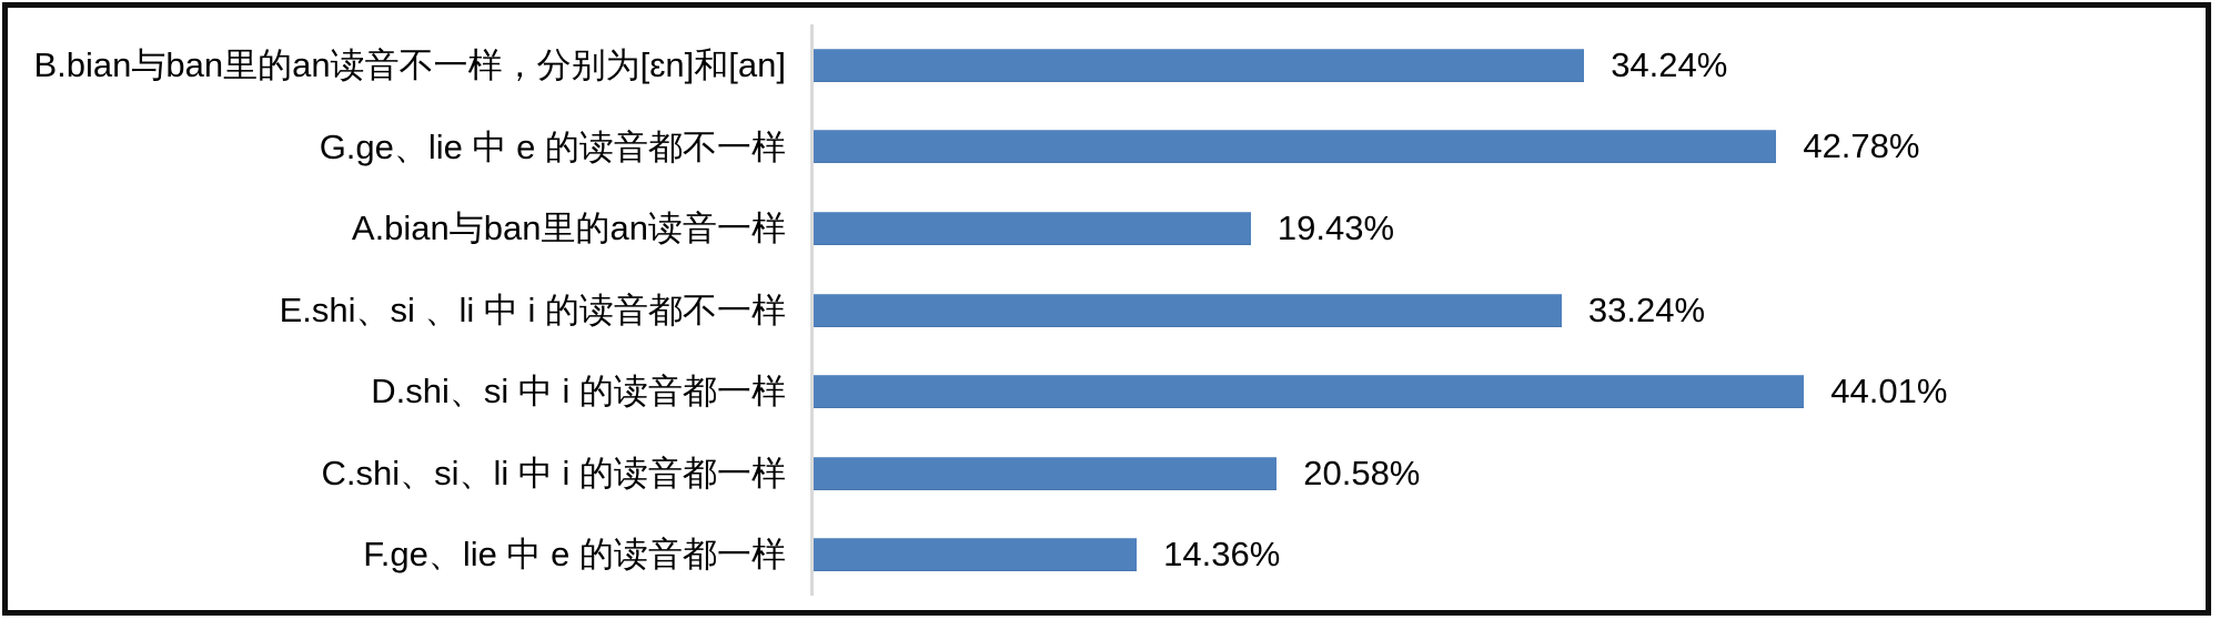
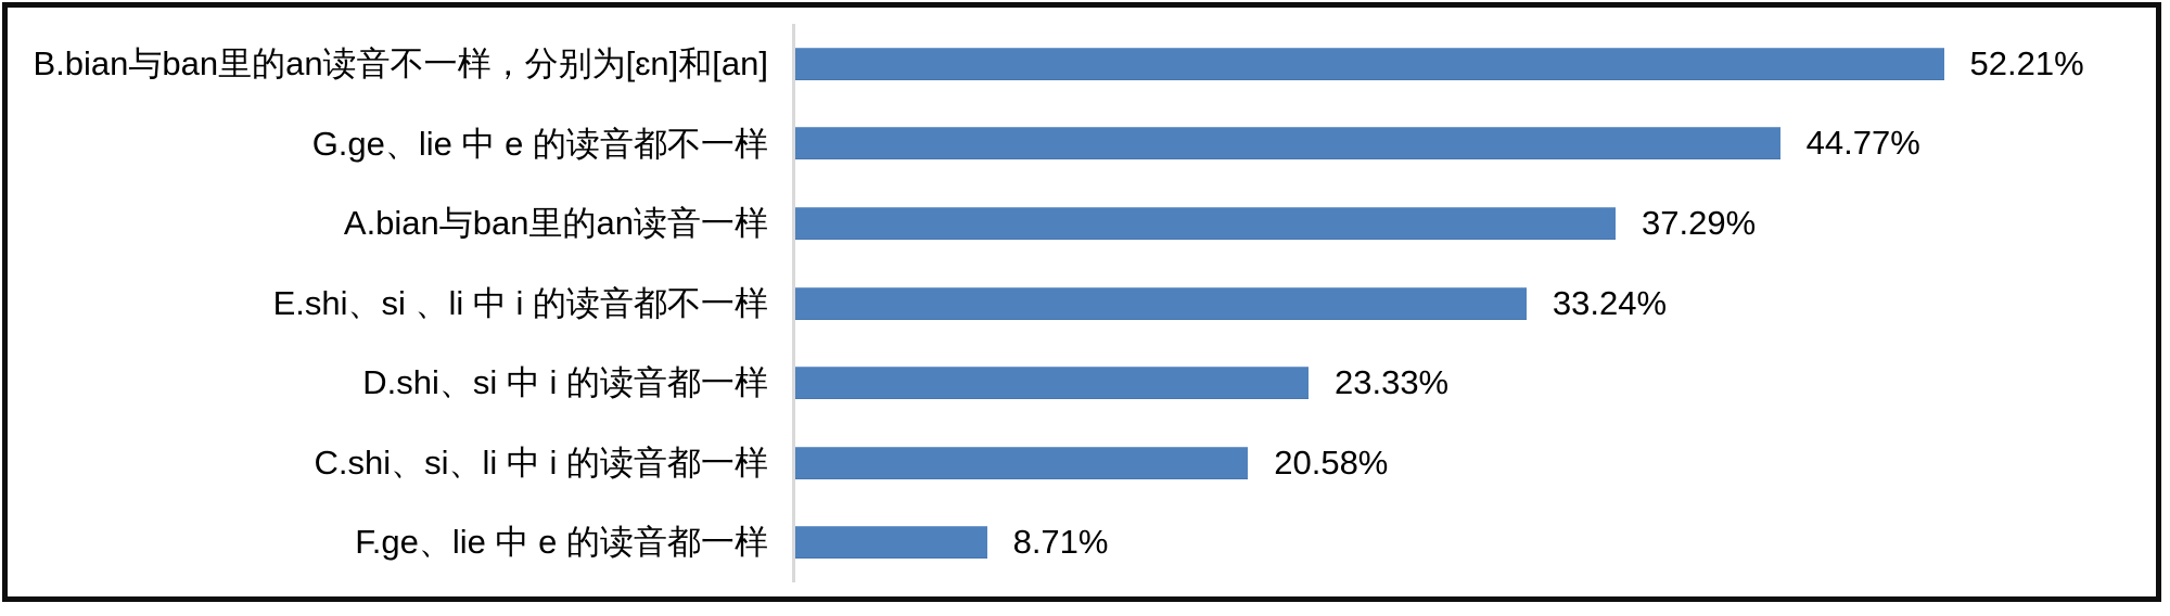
B.bian与ban里的an读音不一样，分别为[ɛn]和[an]: 34.24% -> 52.21%
G.ge、lie 中 e 的读音都不一样: 42.78% -> 44.77%
A.bian与ban里的an读音一样: 19.43% -> 37.29%
D.shi、si 中 i 的读音都一样: 44.01% -> 23.33%
F.ge、lie 中 e 的读音都一样: 14.36% -> 8.71%
